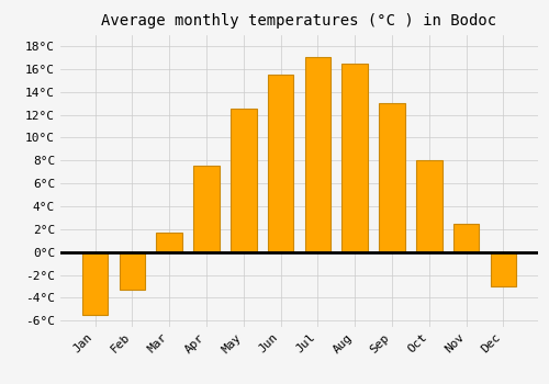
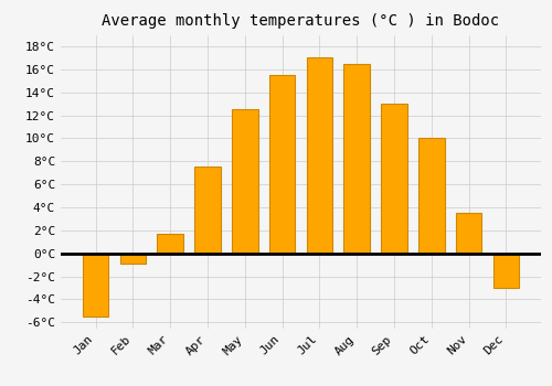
Feb: -3.3°C -> -0.9°C
Oct: 8.0°C -> 10.0°C
Nov: 2.5°C -> 3.5°C
